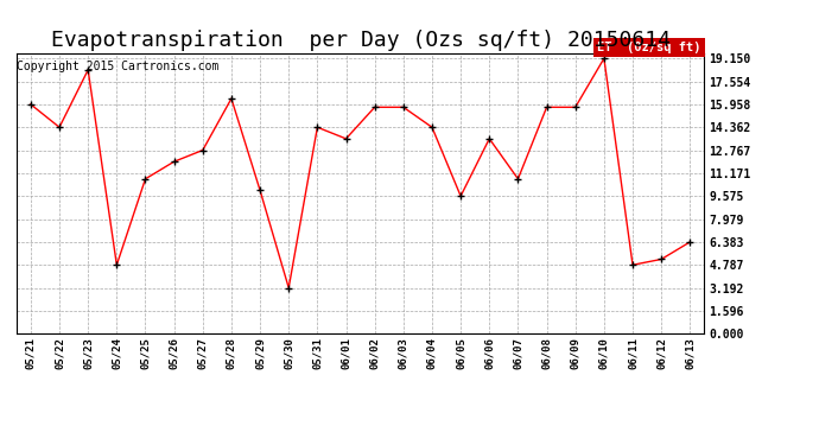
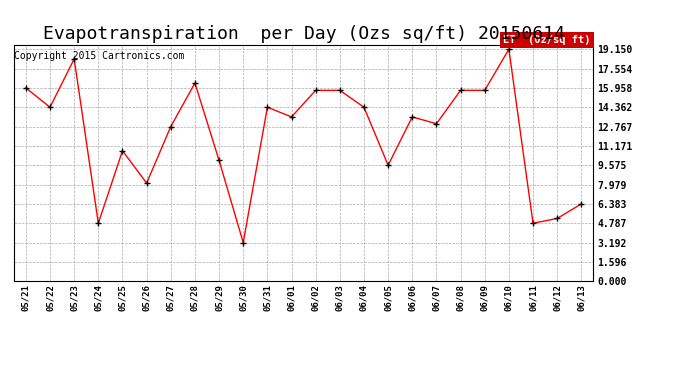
05/26: 12.0 -> 8.1
06/07: 10.8 -> 13.0
